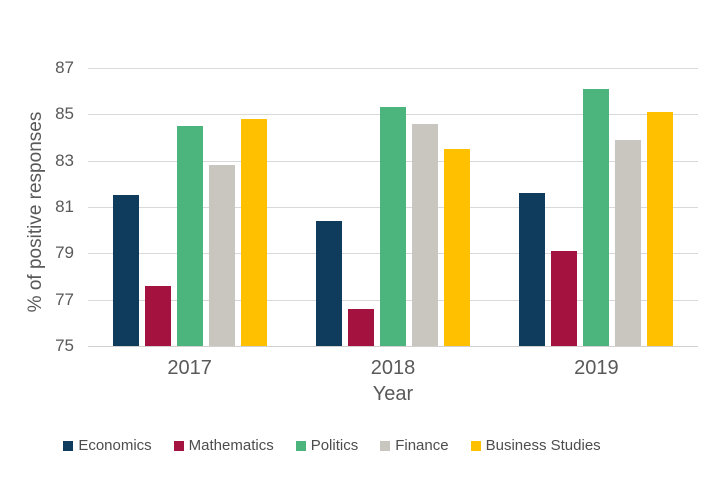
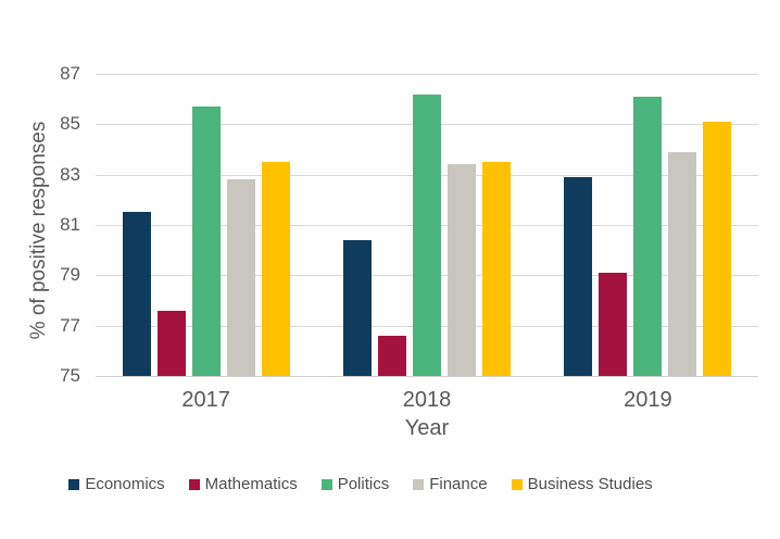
Politics/2017: 84.5 -> 85.7
Business Studies/2017: 84.8 -> 83.5
Politics/2018: 85.3 -> 86.2
Finance/2018: 84.6 -> 83.4
Economics/2019: 81.6 -> 82.9
